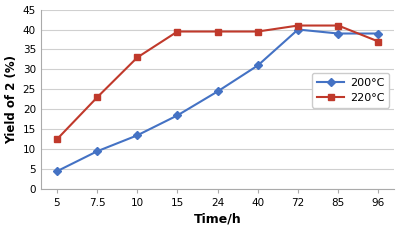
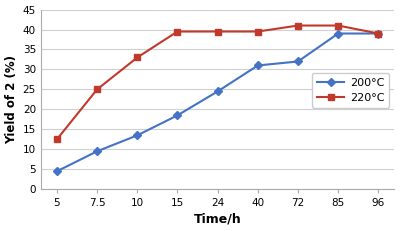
220°C/7.5: 23.0 -> 25.0
200°C/72: 40.0 -> 32.0
220°C/96: 37.0 -> 39.0
